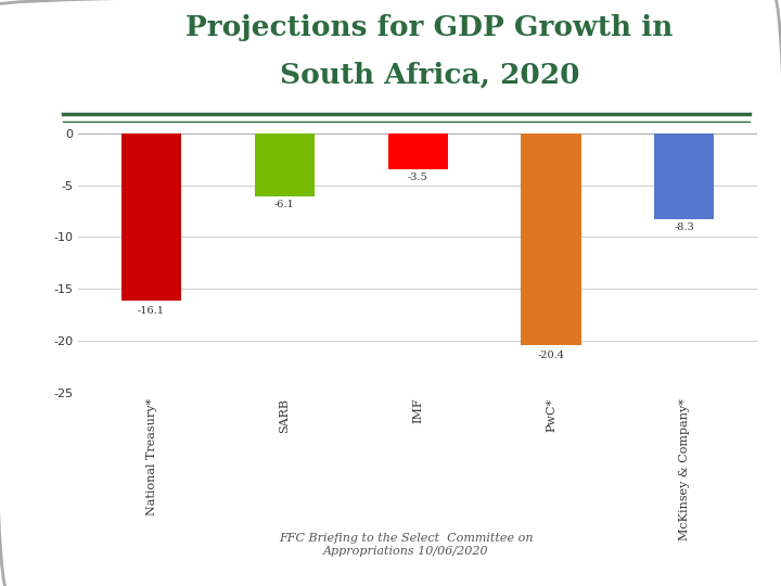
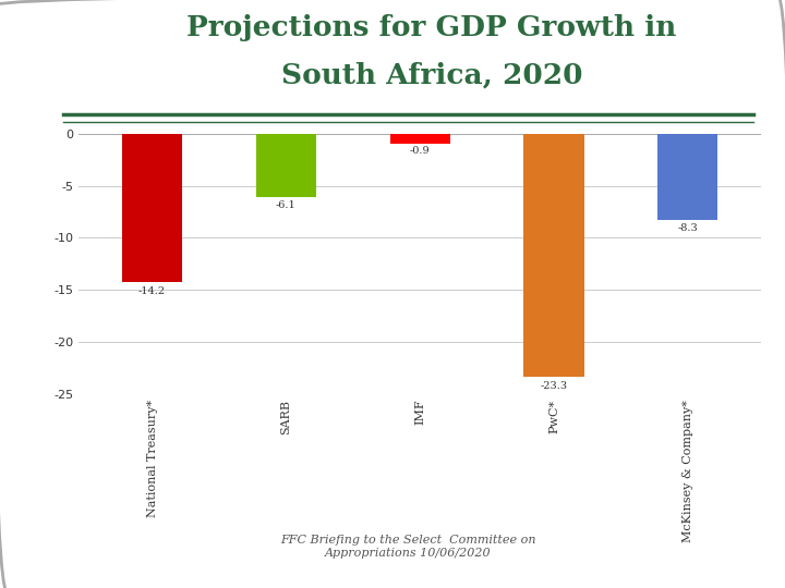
National Treasury*: -16.1 -> -14.2
IMF: -3.5 -> -0.9
PwC*: -20.4 -> -23.3
